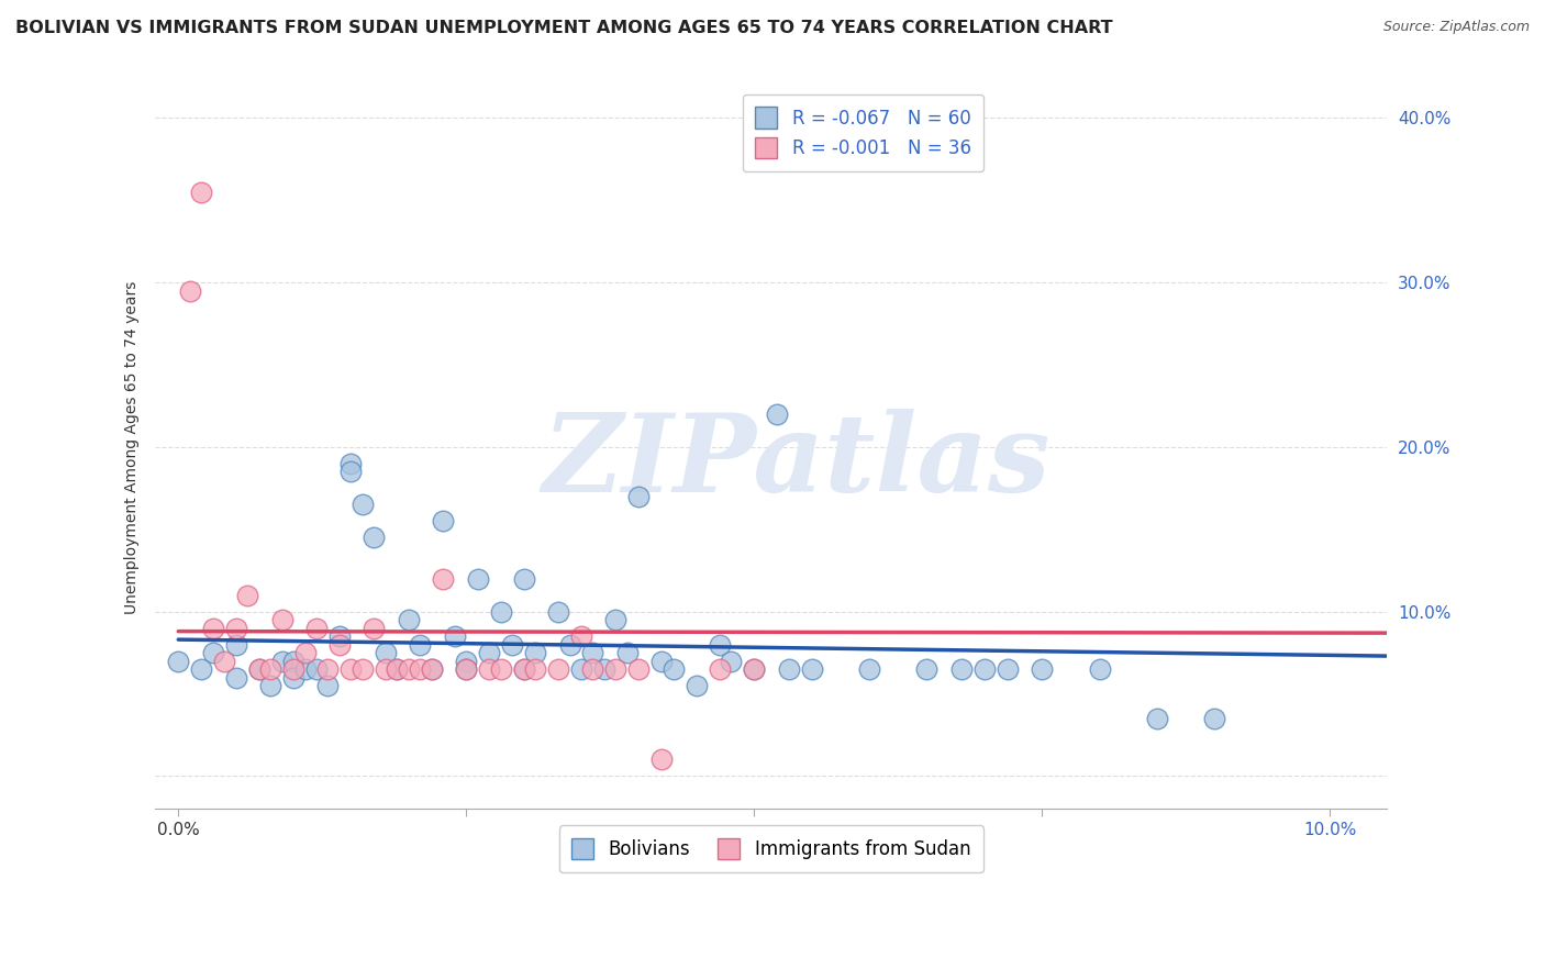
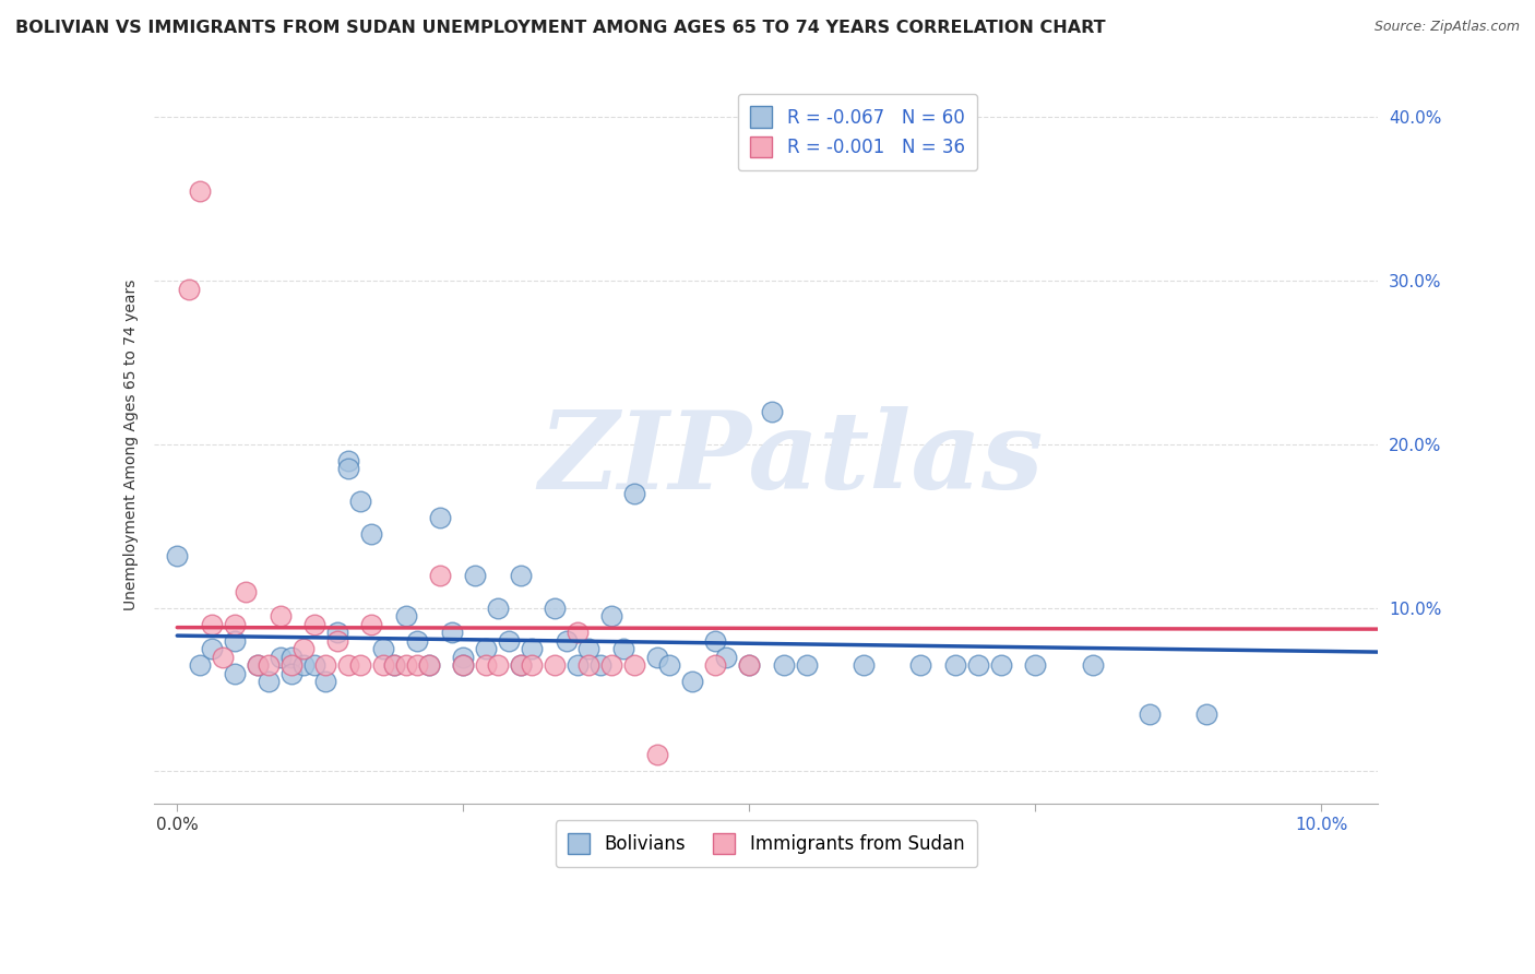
Bolivians/0.0%: 7.0% -> 13.2%
